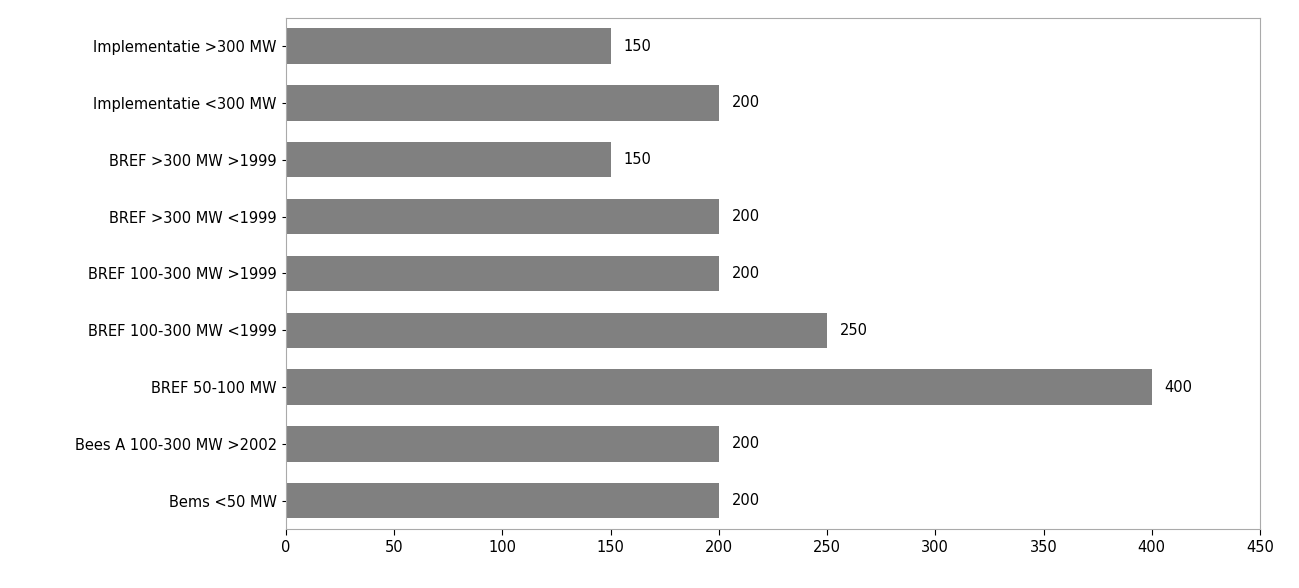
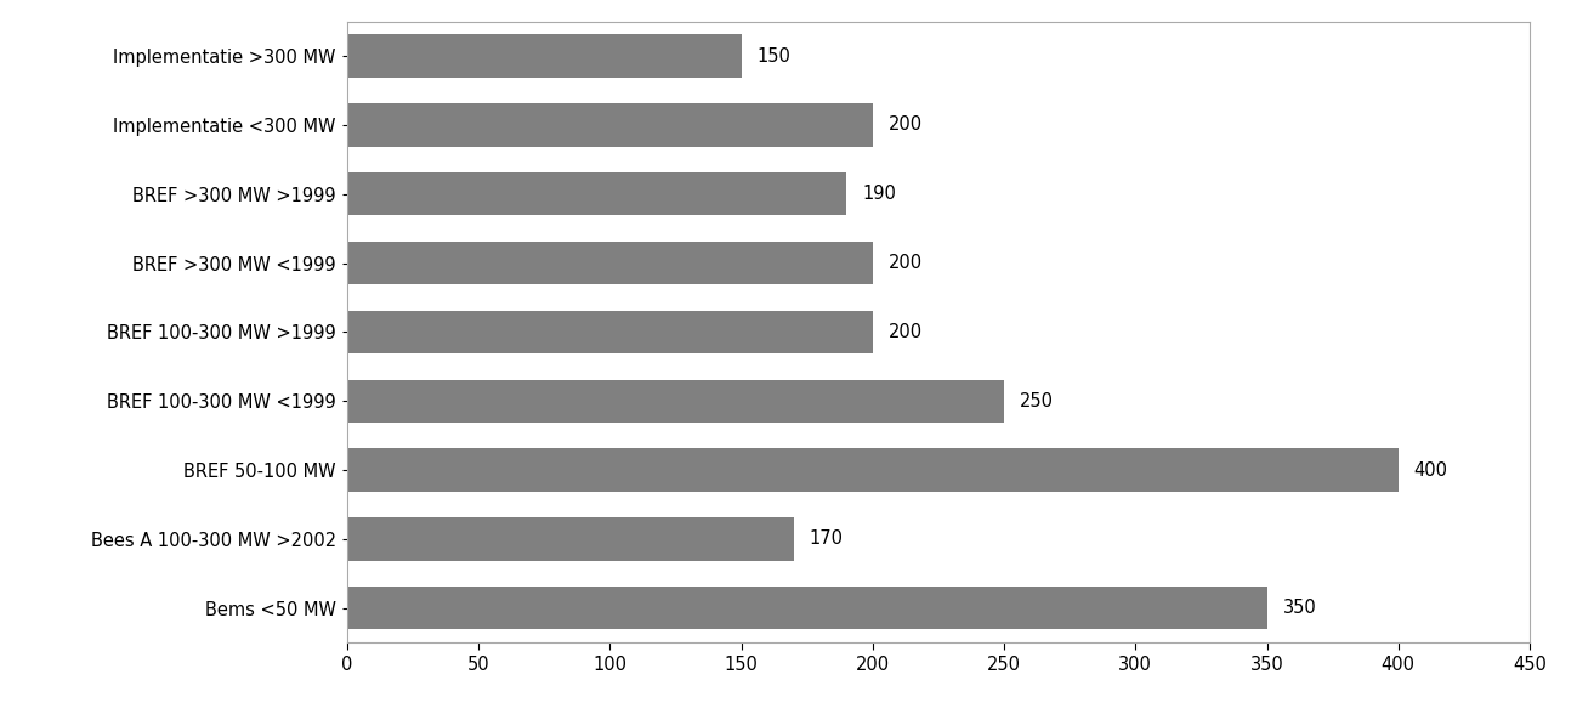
BREF >300 MW >1999: 150 -> 190
Bees A 100-300 MW >2002: 200 -> 170
Bems <50 MW: 200 -> 350
